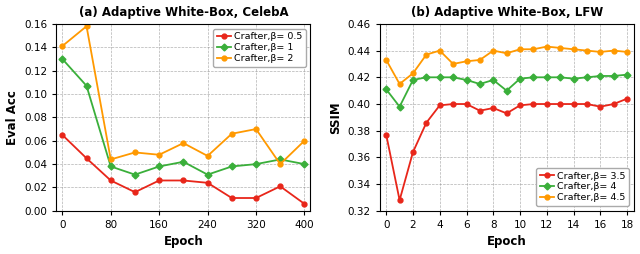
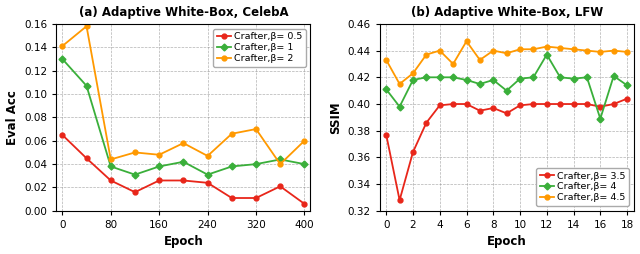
(b) Adaptive White-Box, LFW/Crafter,β= 4.5/6: 0.432 -> 0.447
(b) Adaptive White-Box, LFW/Crafter,β= 4/12: 0.420 -> 0.437
(b) Adaptive White-Box, LFW/Crafter,β= 4/16: 0.421 -> 0.389
(b) Adaptive White-Box, LFW/Crafter,β= 4/18: 0.422 -> 0.414
